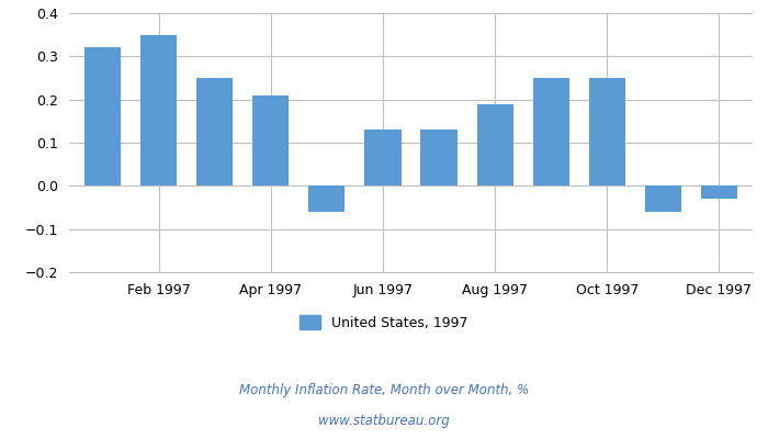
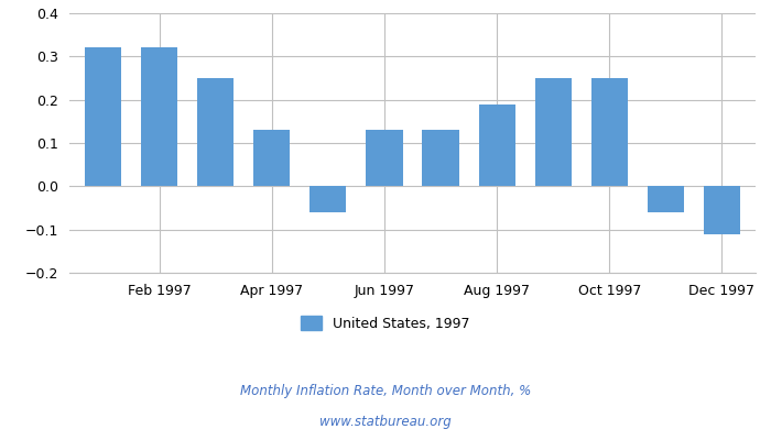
Feb 1997: 0.35 -> 0.32
Apr 1997: 0.21 -> 0.13
Dec 1997: -0.03 -> -0.11
